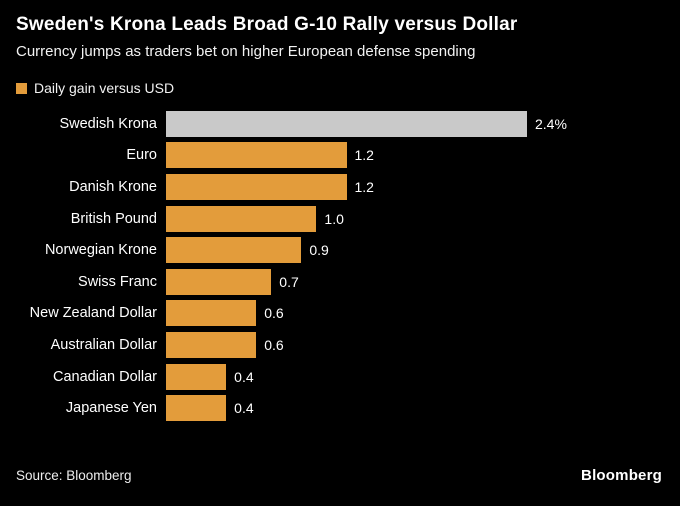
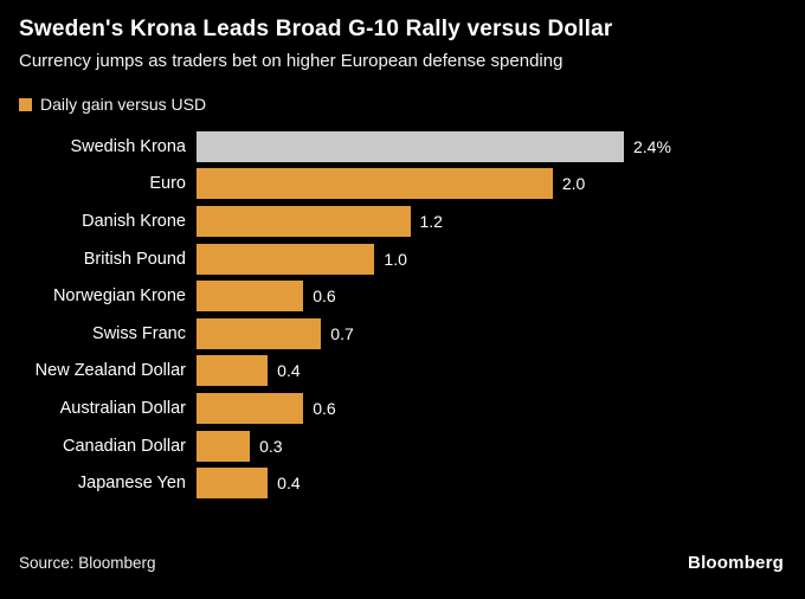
Euro: 1.2 -> 2.0
Norwegian Krone: 0.9 -> 0.6
New Zealand Dollar: 0.6 -> 0.4
Canadian Dollar: 0.4 -> 0.3
